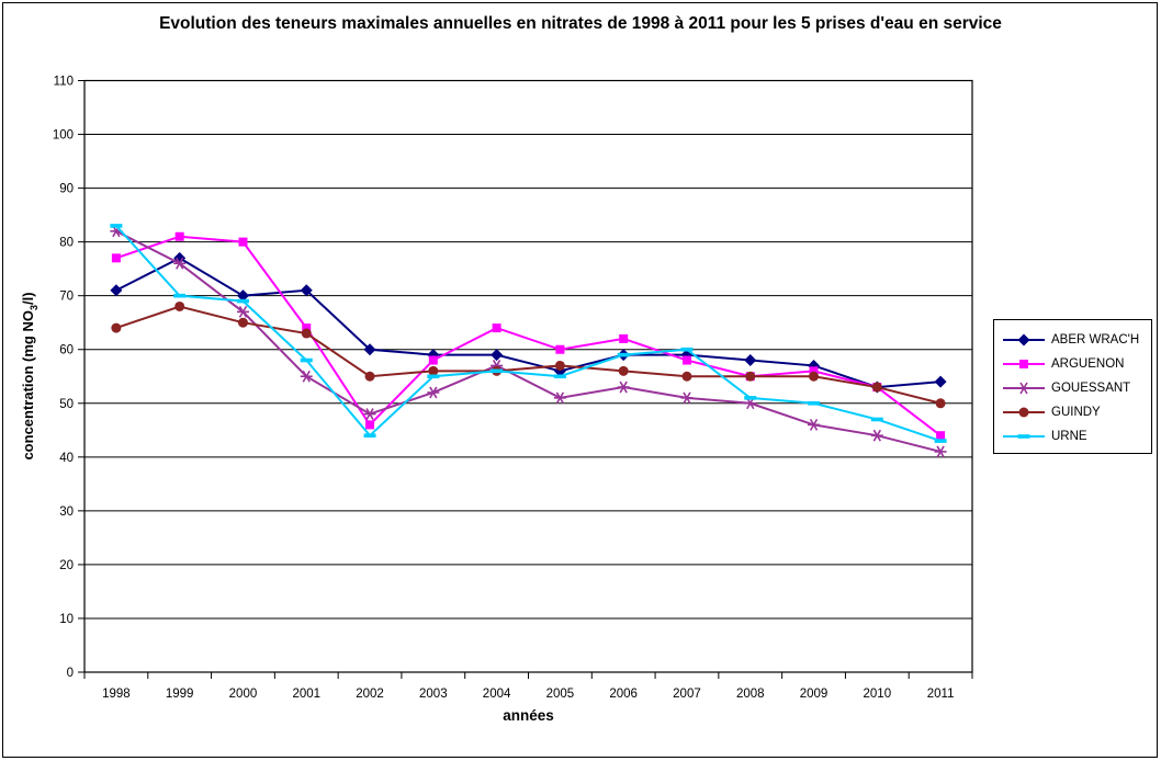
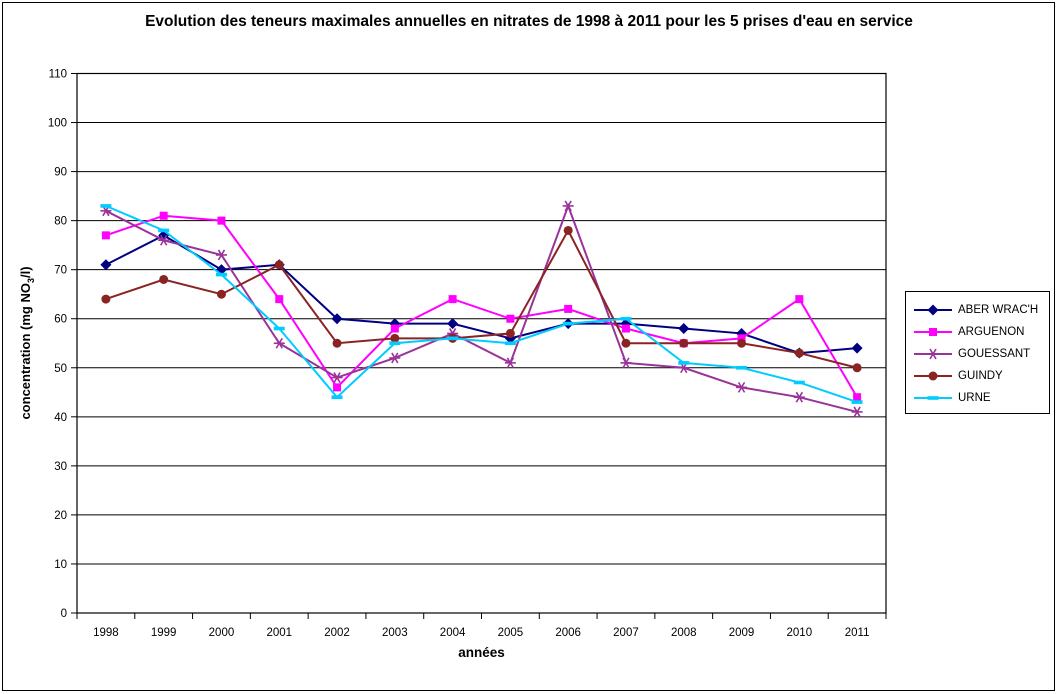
URNE/1999: 70 -> 78
GOUESSANT/2000: 67 -> 73
GUINDY/2001: 63 -> 71
GOUESSANT/2006: 53 -> 83
GUINDY/2006: 56 -> 78
ARGUENON/2010: 53 -> 64
